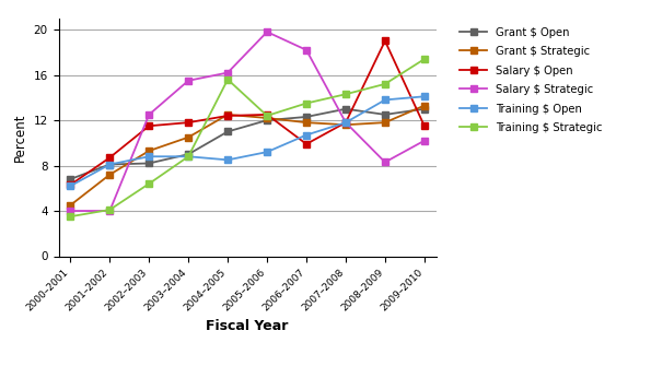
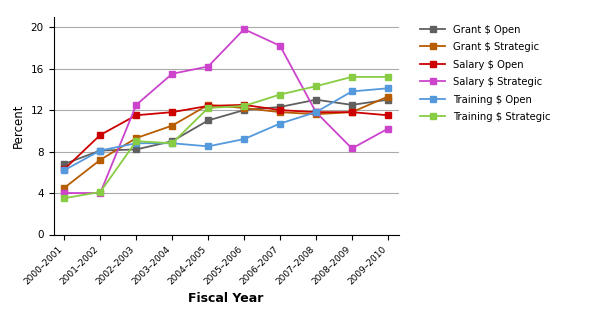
Salary $ Open/2001–2002: 8.7 -> 9.6
Training $ Strategic/2002–2003: 6.4 -> 9.0
Training $ Strategic/2004–2005: 15.6 -> 12.2
Salary $ Open/2006–2007: 9.9 -> 12.0
Salary $ Open/2008–2009: 19.0 -> 11.8
Training $ Strategic/2009–2010: 17.4 -> 15.2
